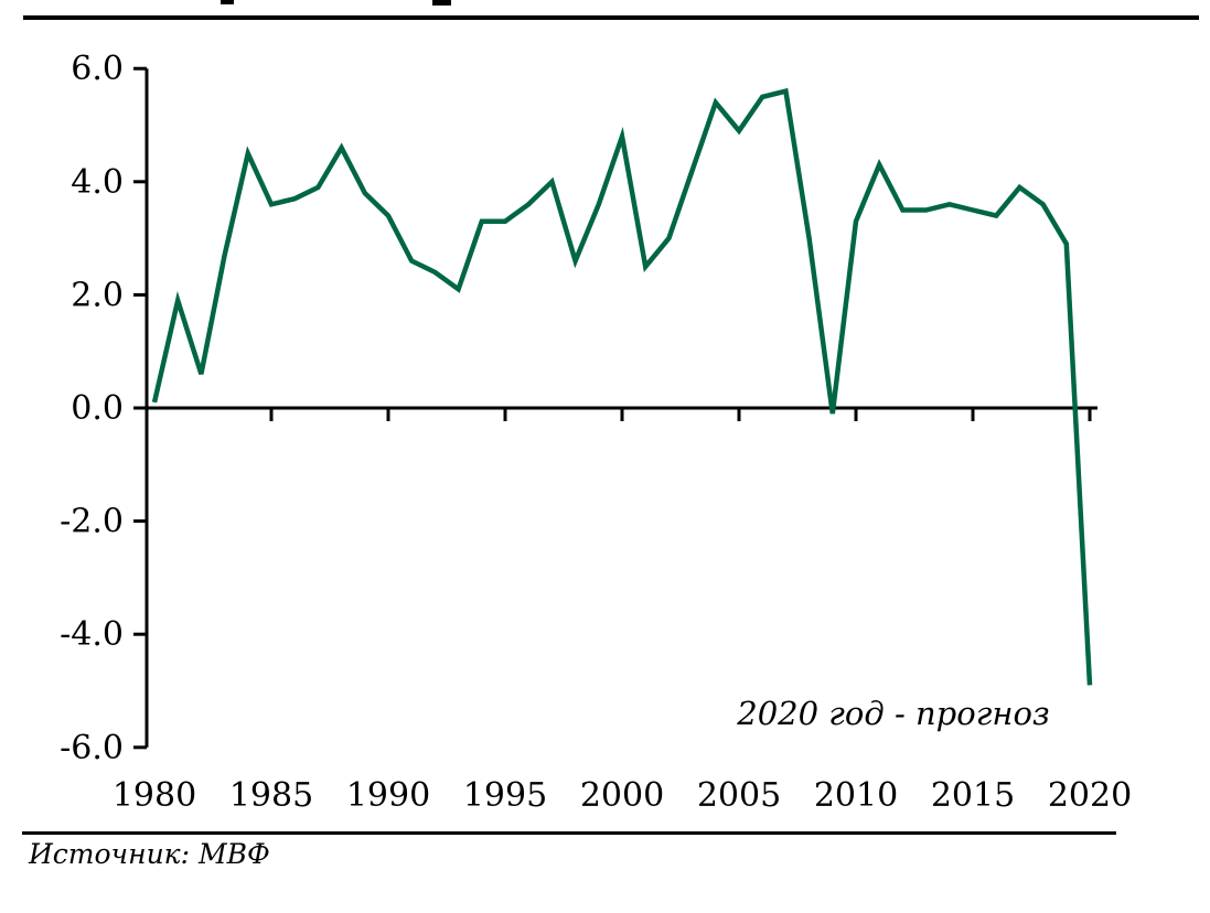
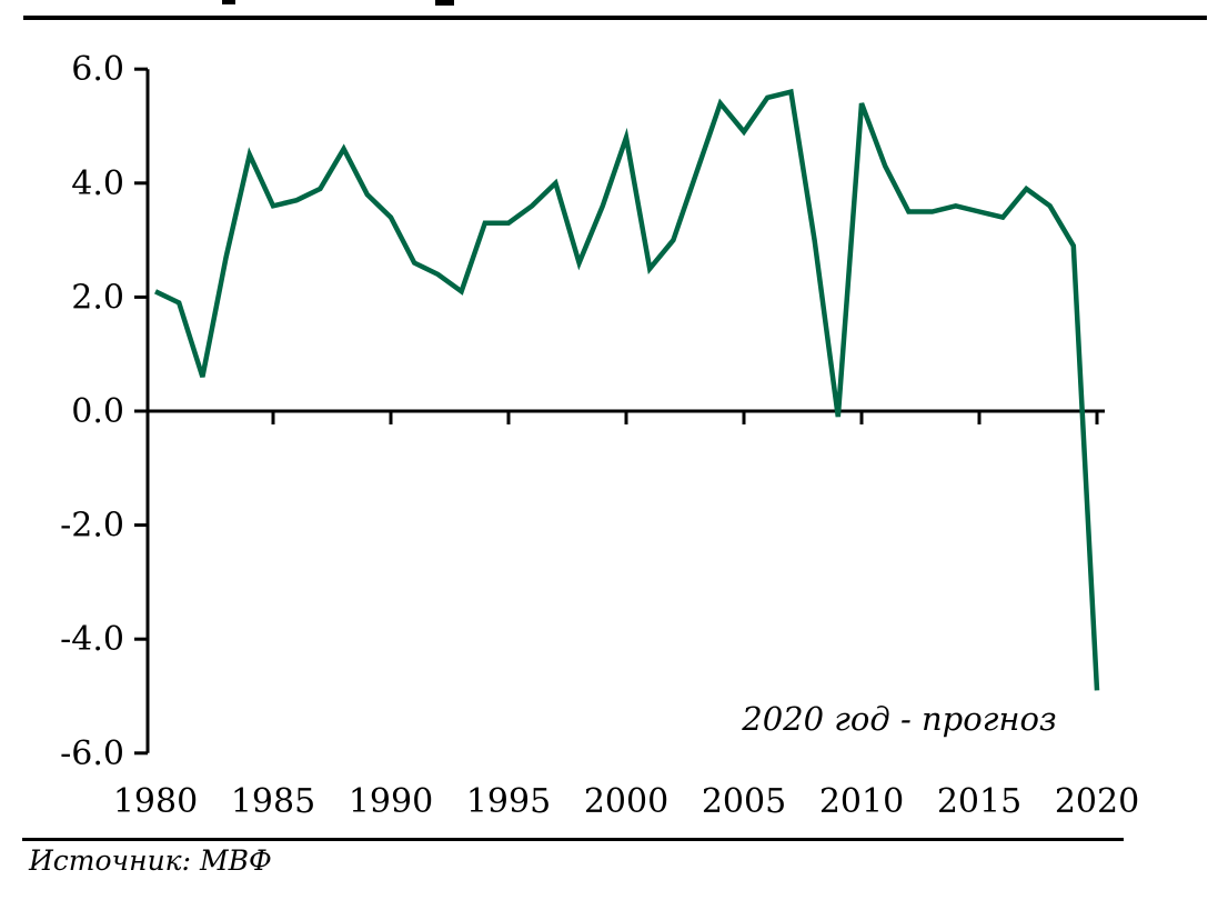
1980: 0.1 -> 2.1
2010: 3.3 -> 5.4
